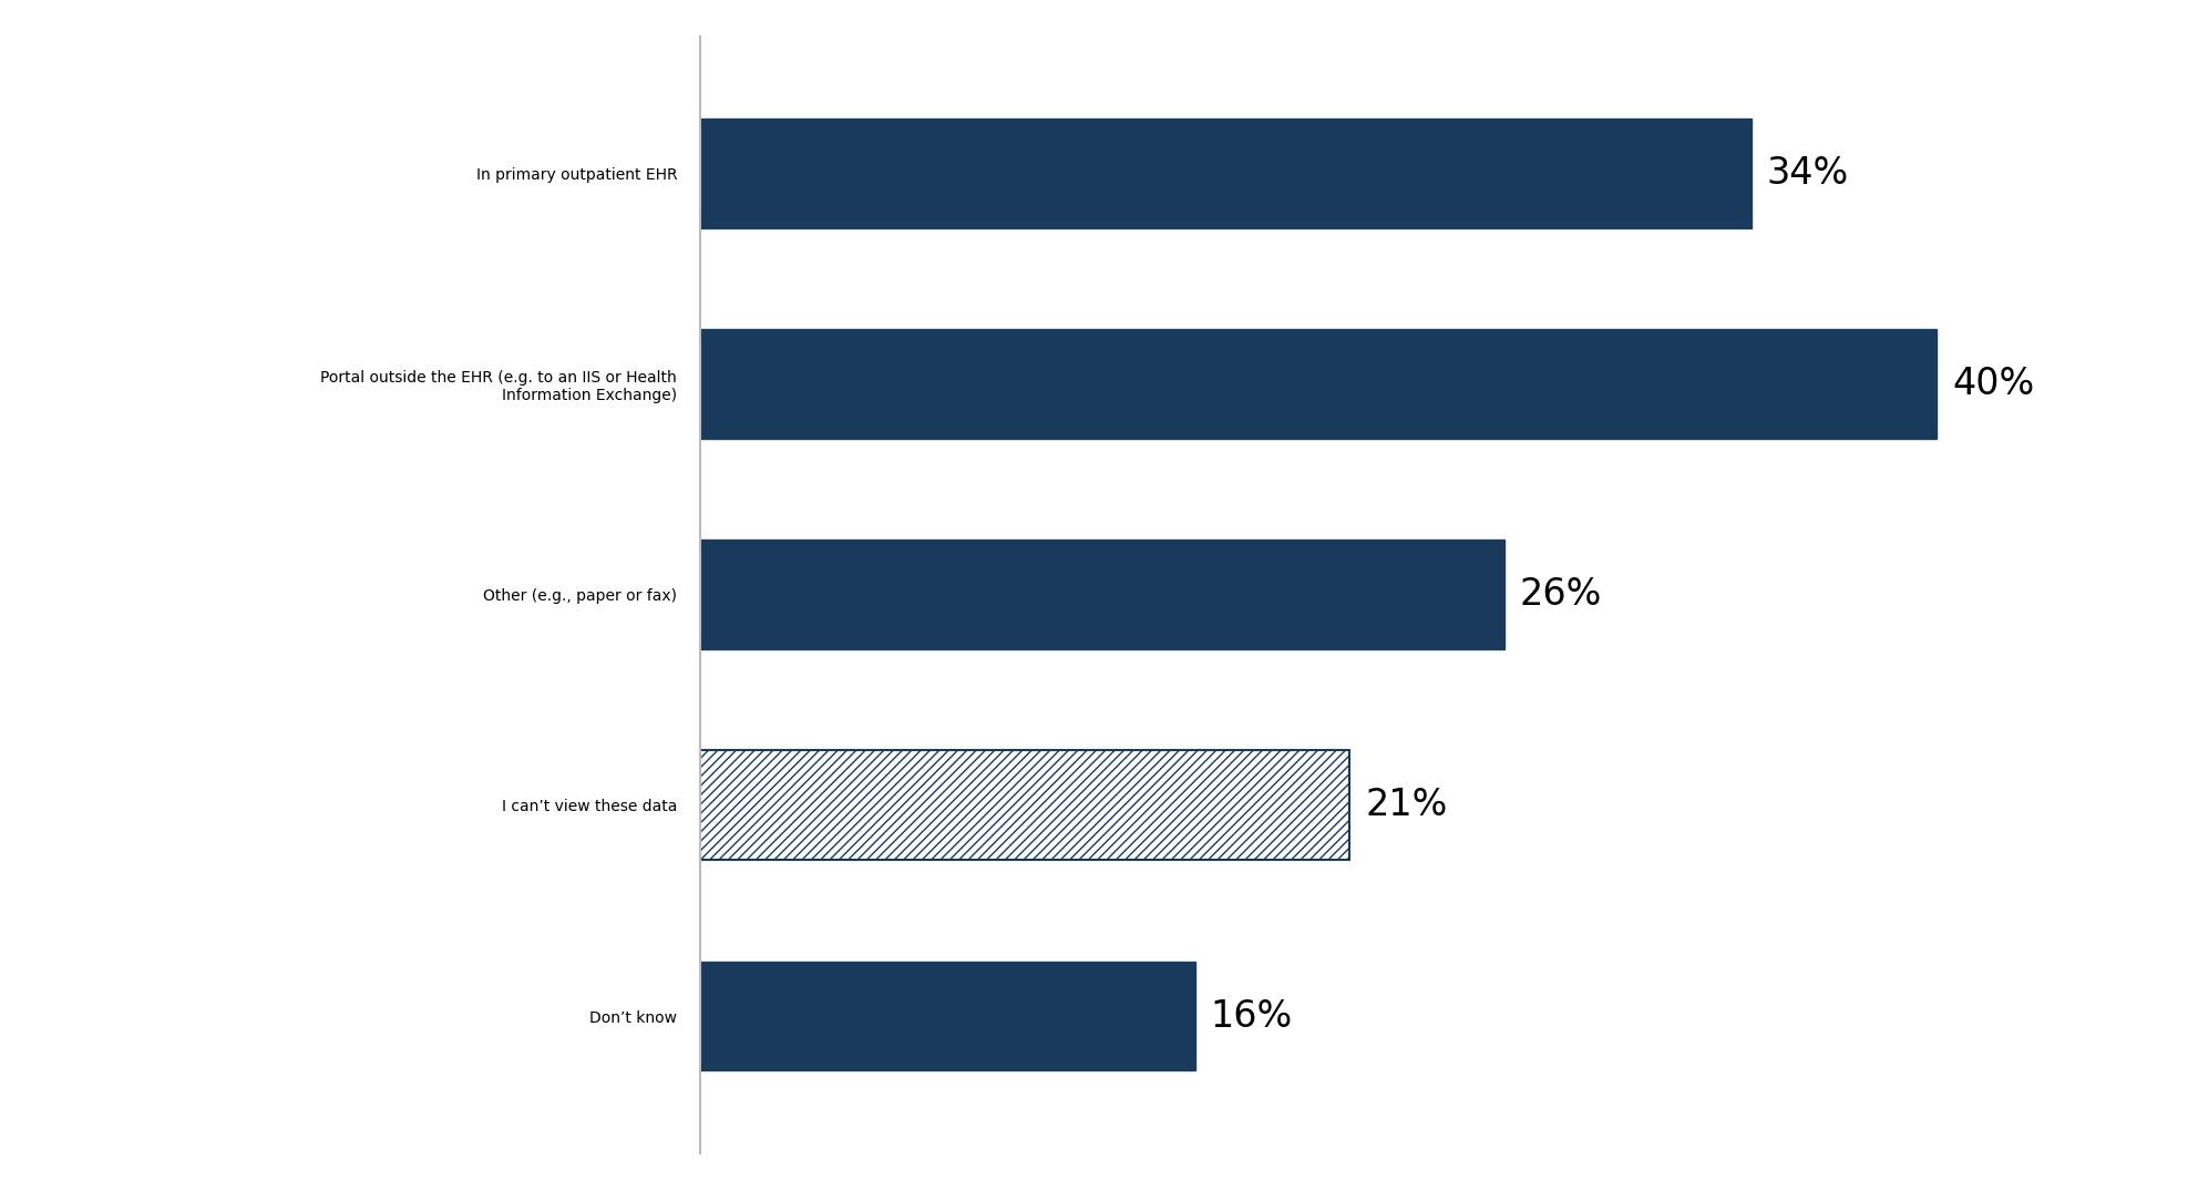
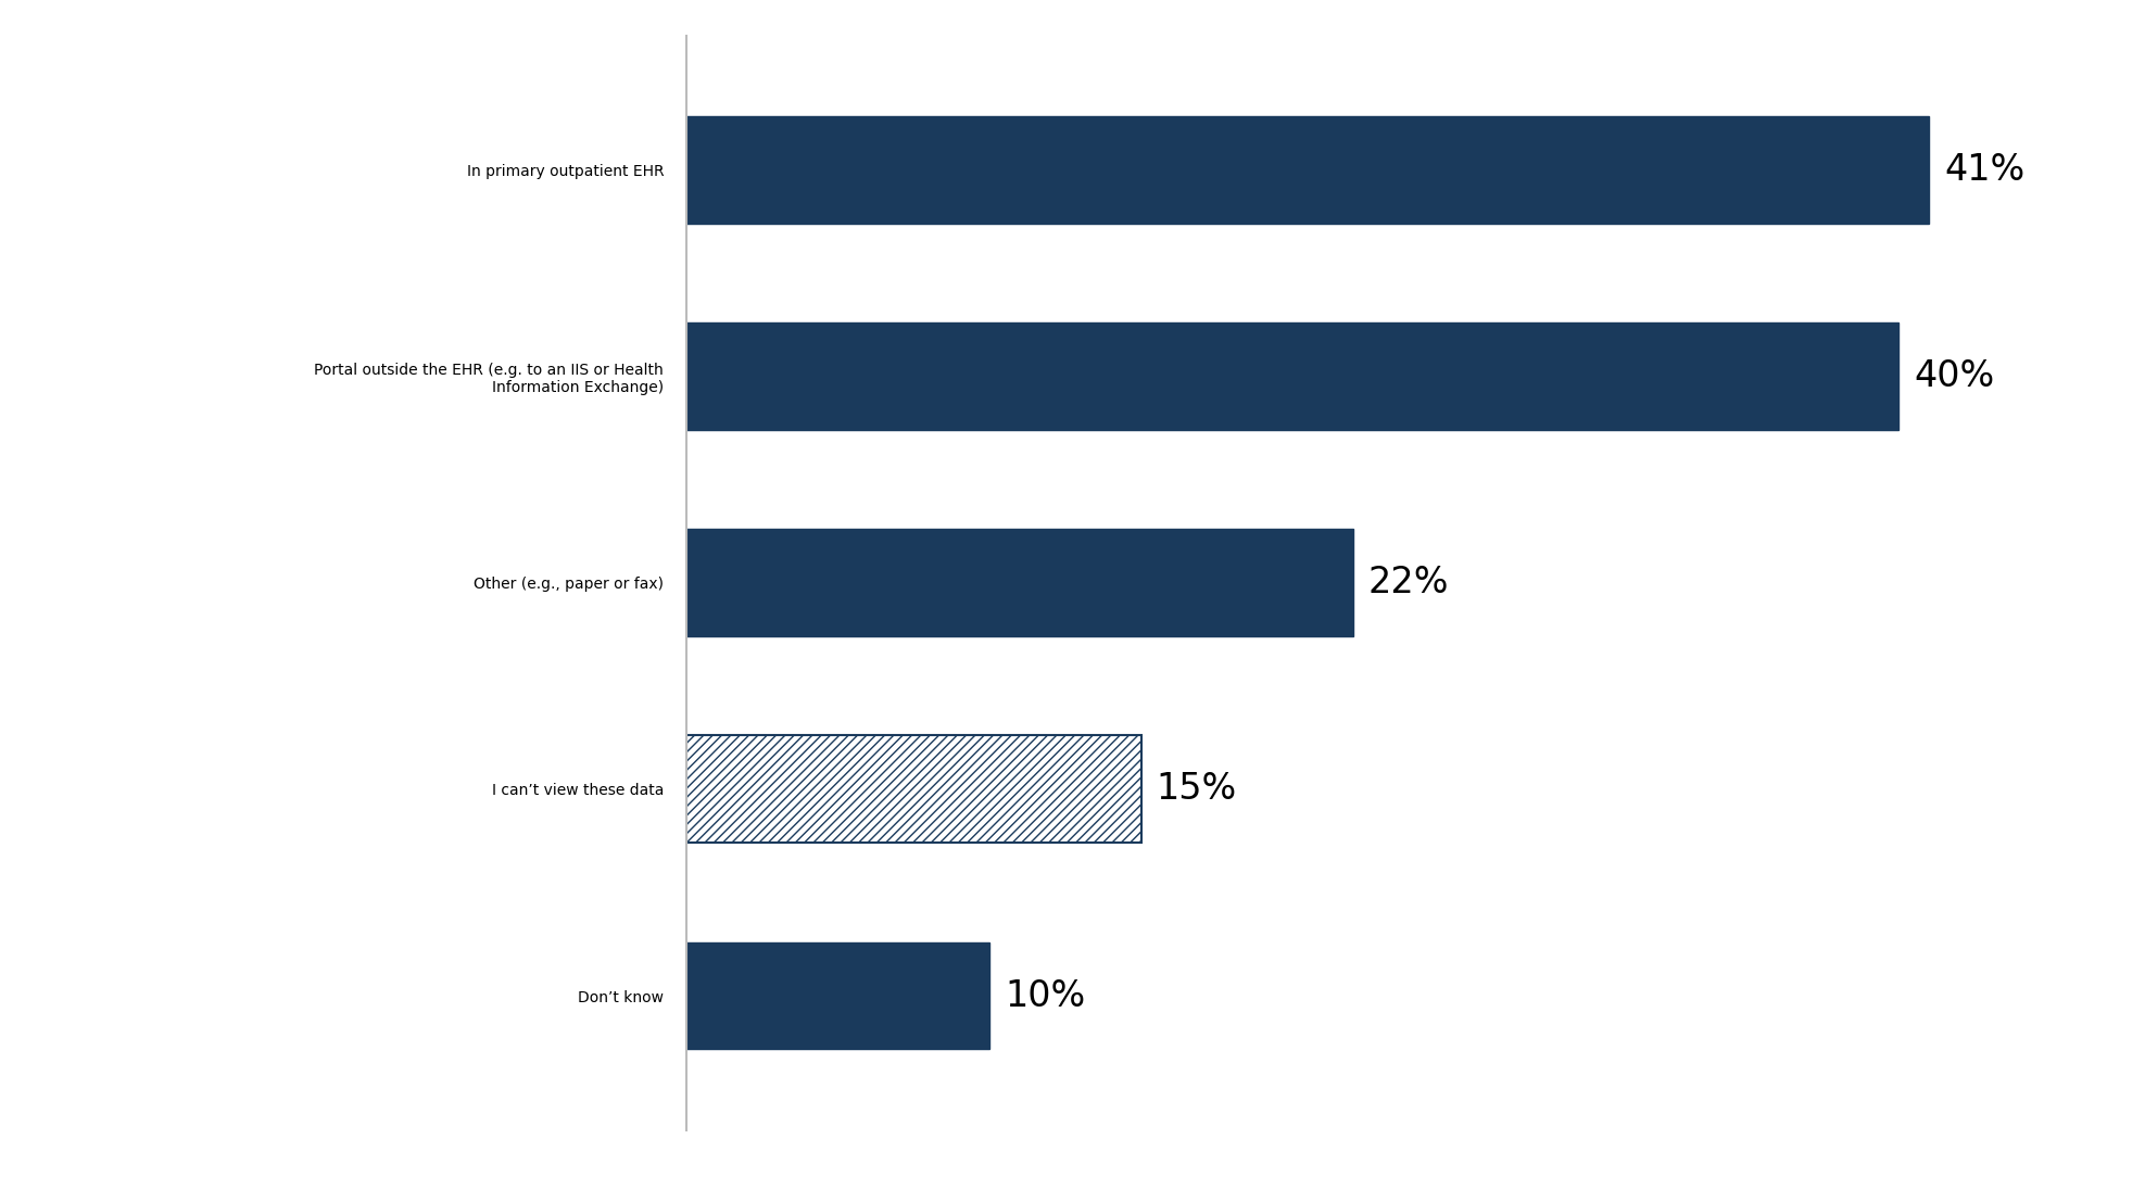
In primary outpatient EHR: 34% -> 41%
Other (e.g., paper or fax): 26% -> 22%
I can’t view these data: 21% -> 15%
Don’t know: 16% -> 10%
